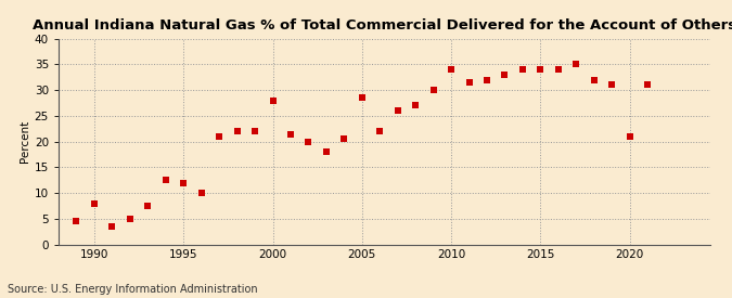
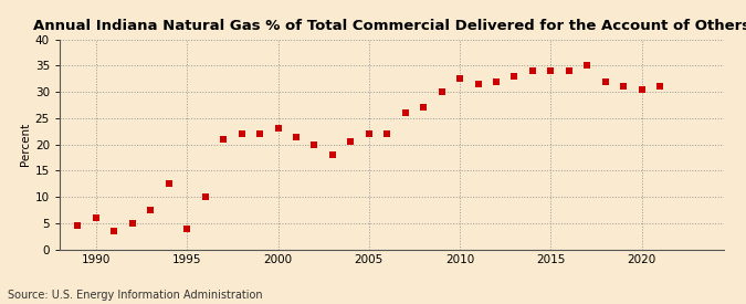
1990: 8.0 -> 6.0
1995: 12.0 -> 4.0
2000: 28.0 -> 23.0
2005: 28.5 -> 22.0
2010: 34.0 -> 32.5
2020: 21.0 -> 30.5
